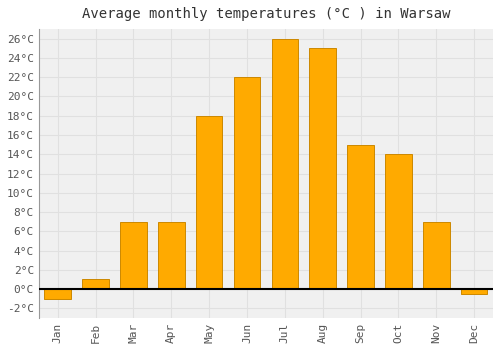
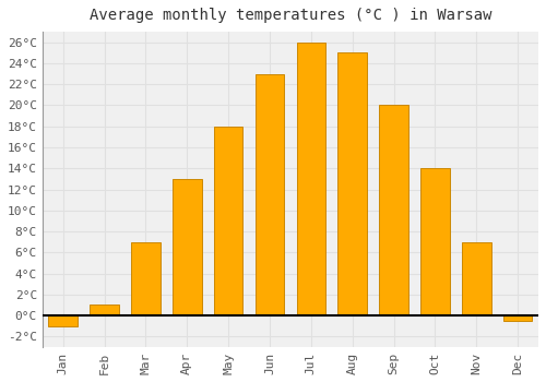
Apr: 7.0°C -> 13.0°C
Jun: 22.0°C -> 23.0°C
Sep: 15.0°C -> 20.0°C
